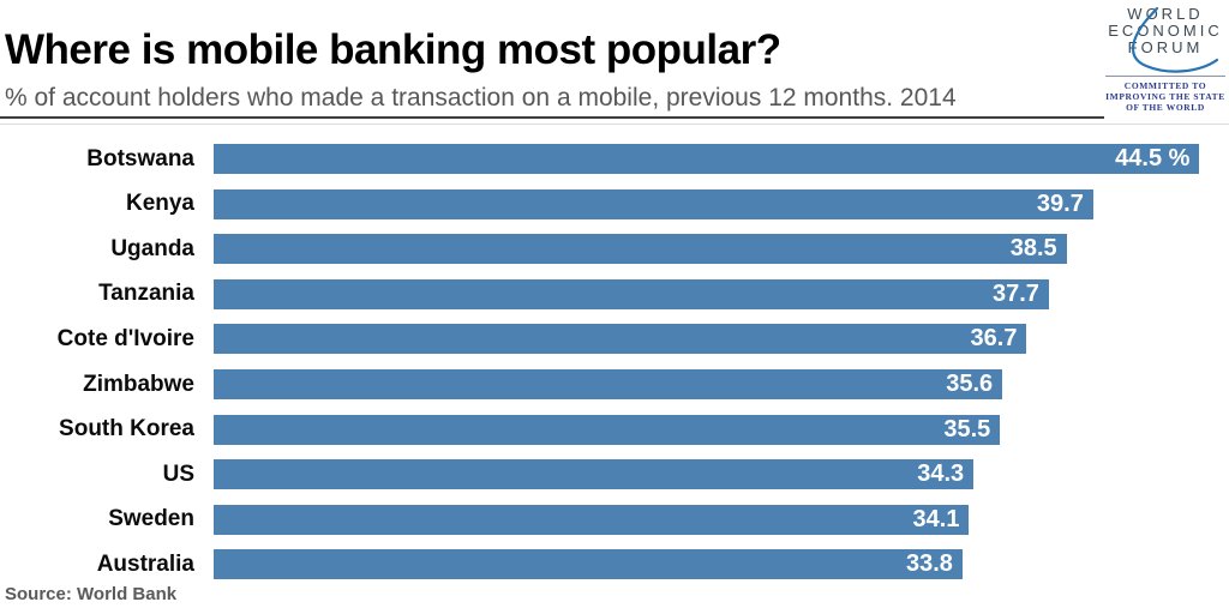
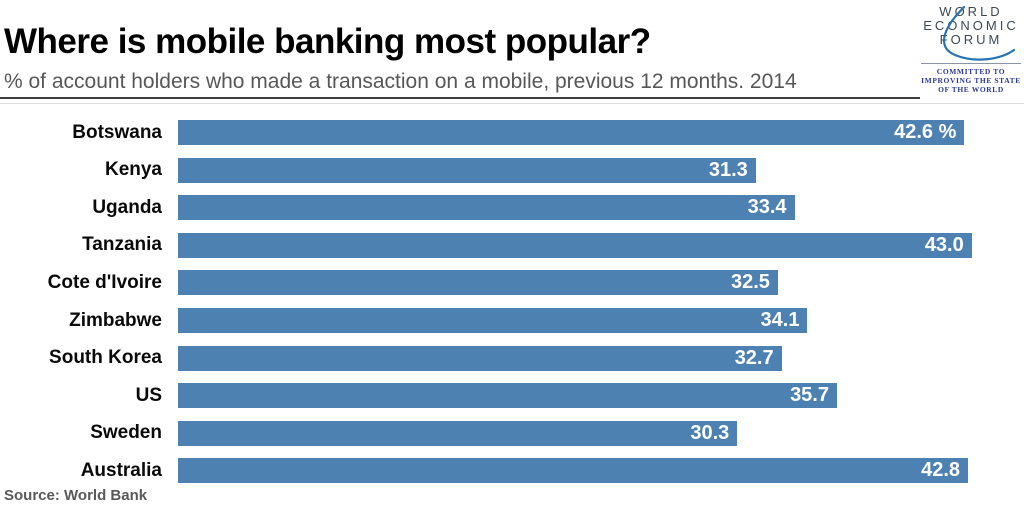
Botswana: 44.5 -> 42.6
Kenya: 39.7 -> 31.3
Uganda: 38.5 -> 33.4
Tanzania: 37.7 -> 43.0
Cote d'Ivoire: 36.7 -> 32.5
Zimbabwe: 35.6 -> 34.1
South Korea: 35.5 -> 32.7
US: 34.3 -> 35.7
Sweden: 34.1 -> 30.3
Australia: 33.8 -> 42.8
